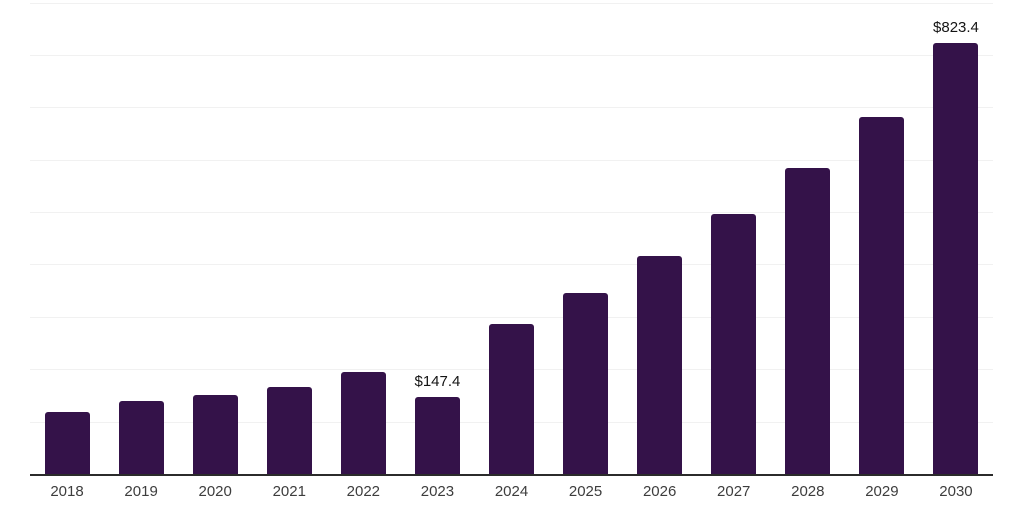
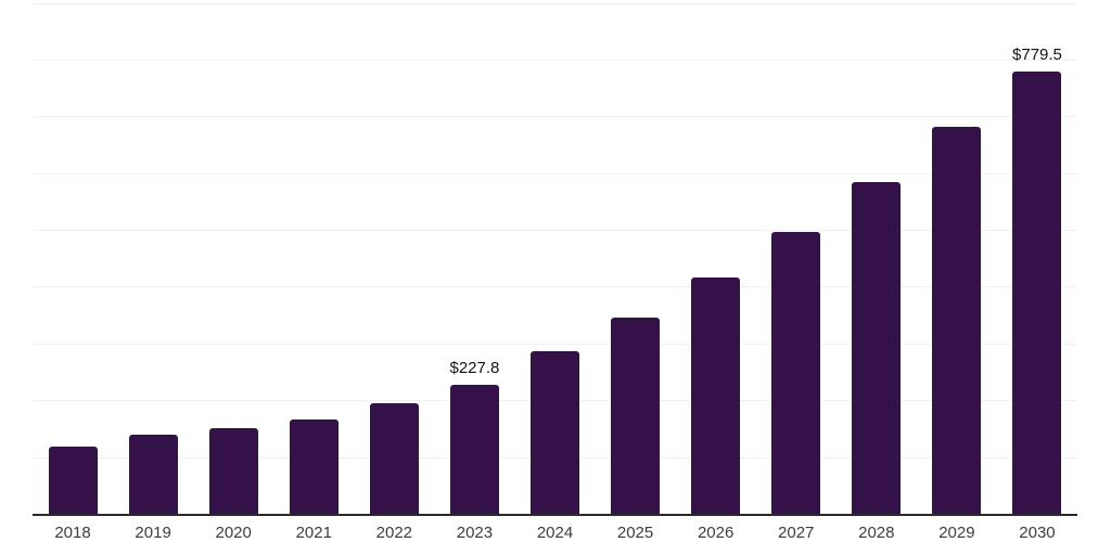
2023: $147.4 -> $227.8
2030: $823.4 -> $779.5
